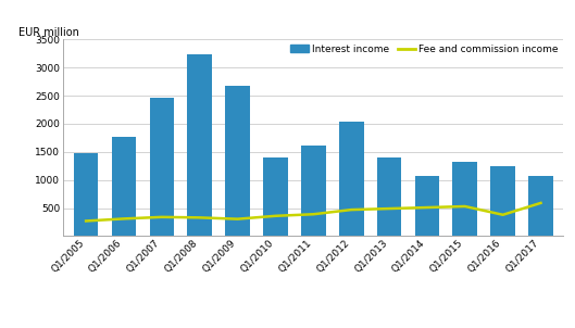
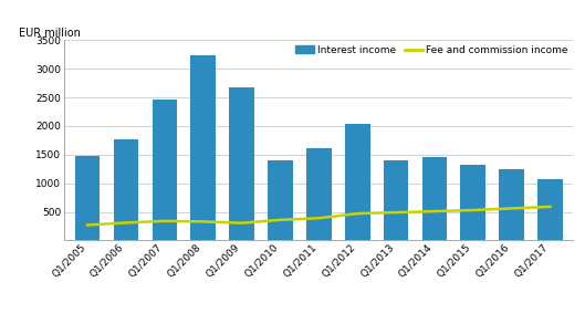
Interest income/Q1/2014: 1080 -> 1450
Fee and commission income/Q1/2016: 380 -> 560
